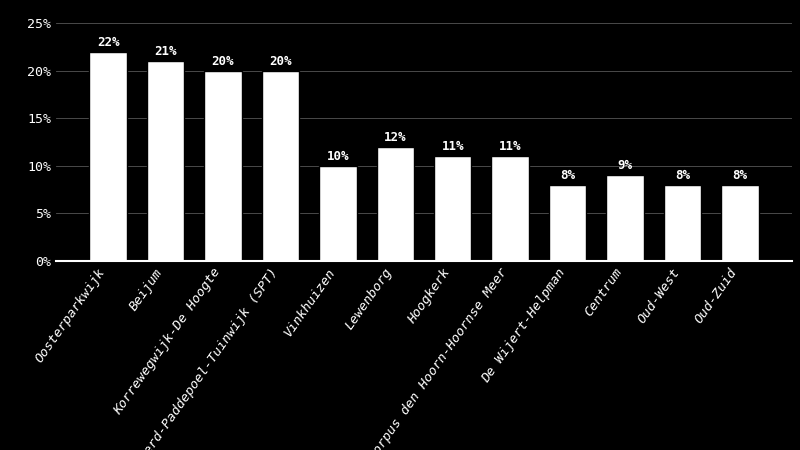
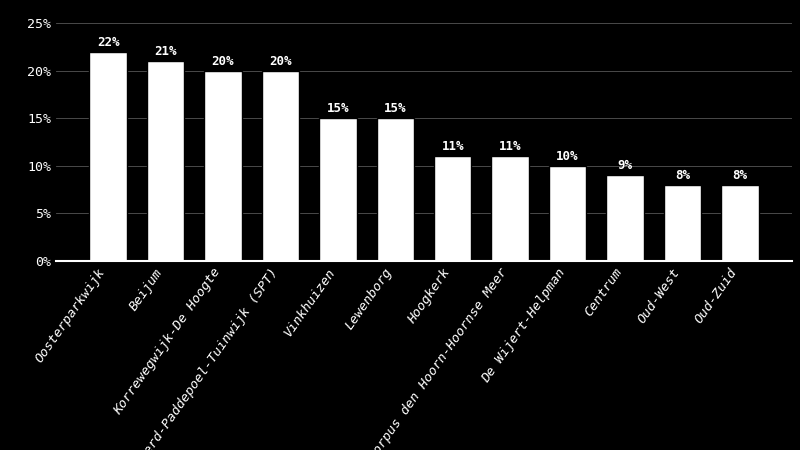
Vinkhuizen: 10% -> 15%
Lewenborg: 12% -> 15%
De Wijert-Helpman: 8% -> 10%
